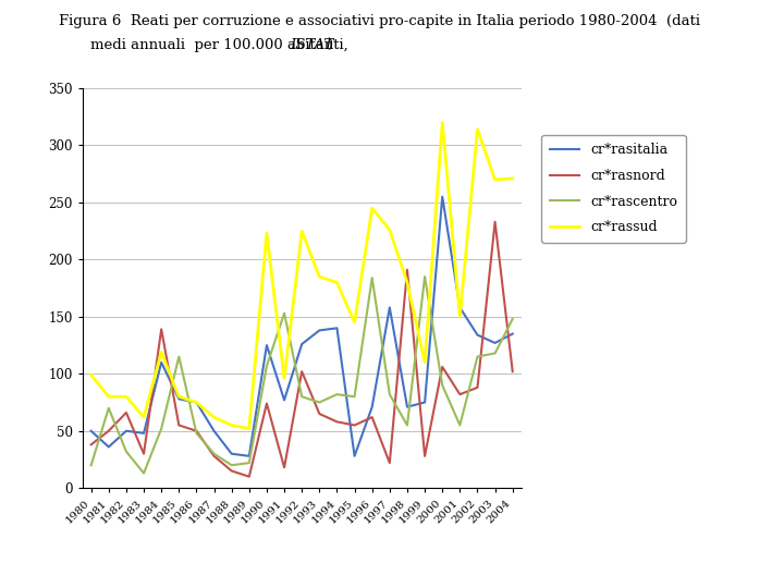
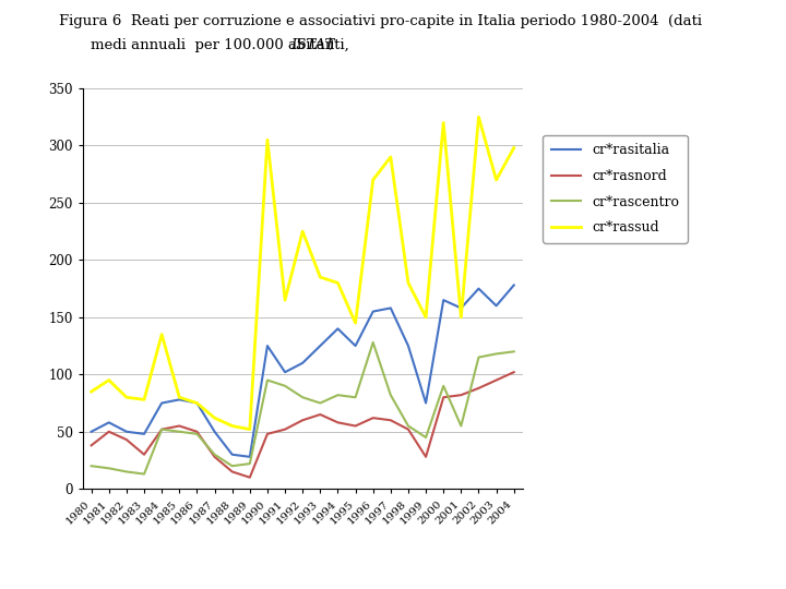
cr*rassud/1980: 99 -> 85
cr*rasitalia/1981: 36 -> 58
cr*rascentro/1981: 70 -> 18
cr*rassud/1981: 80 -> 95
cr*rasnord/1982: 66 -> 43
cr*rascentro/1982: 32 -> 15
cr*rassud/1983: 62 -> 78
cr*rasitalia/1984: 110 -> 75
cr*rasnord/1984: 139 -> 52
cr*rassud/1984: 119 -> 135
cr*rascentro/1985: 115 -> 50
cr*rasnord/1990: 74 -> 48
cr*rascentro/1990: 107 -> 95
cr*rassud/1990: 223 -> 305
cr*rasitalia/1991: 77 -> 102
cr*rasnord/1991: 18 -> 52
cr*rascentro/1991: 153 -> 90
cr*rassud/1991: 96 -> 165
cr*rasitalia/1992: 126 -> 110
cr*rasnord/1992: 102 -> 60
cr*rasitalia/1993: 138 -> 125
cr*rasitalia/1995: 28 -> 125
cr*rasitalia/1996: 71 -> 155
cr*rascentro/1996: 184 -> 128
cr*rassud/1996: 245 -> 270
cr*rasnord/1997: 22 -> 60
cr*rassud/1997: 226 -> 290
cr*rasitalia/1998: 71 -> 125
cr*rasnord/1998: 191 -> 52
cr*rascentro/1999: 185 -> 45
cr*rassud/1999: 110 -> 150
cr*rasitalia/2000: 255 -> 165
cr*rasnord/2000: 106 -> 80
cr*rasitalia/2002: 134 -> 175
cr*rassud/2002: 314 -> 325
cr*rasitalia/2003: 127 -> 160
cr*rasnord/2003: 233 -> 95
cr*rasitalia/2004: 135 -> 178
cr*rascentro/2004: 148 -> 120
cr*rassud/2004: 271 -> 298
